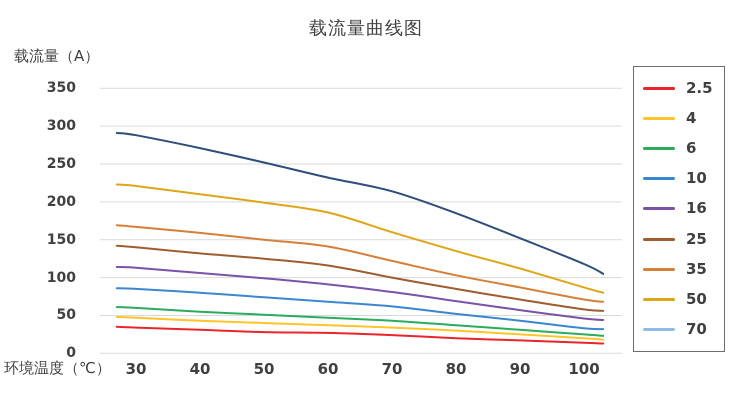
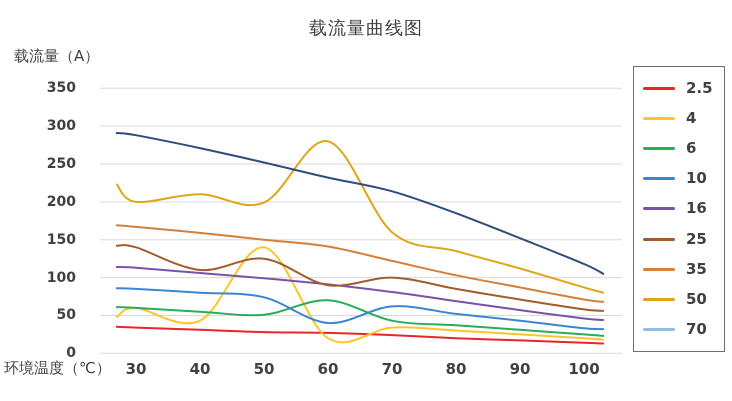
4/30: 50 -> 60
50/30: 220 -> 200
25/40: 130 -> 110
4/50: 40 -> 140
4/60: 40 -> 20
6/60: 50 -> 70
10/60: 70 -> 40
25/60: 120 -> 90
50/60: 190 -> 280
